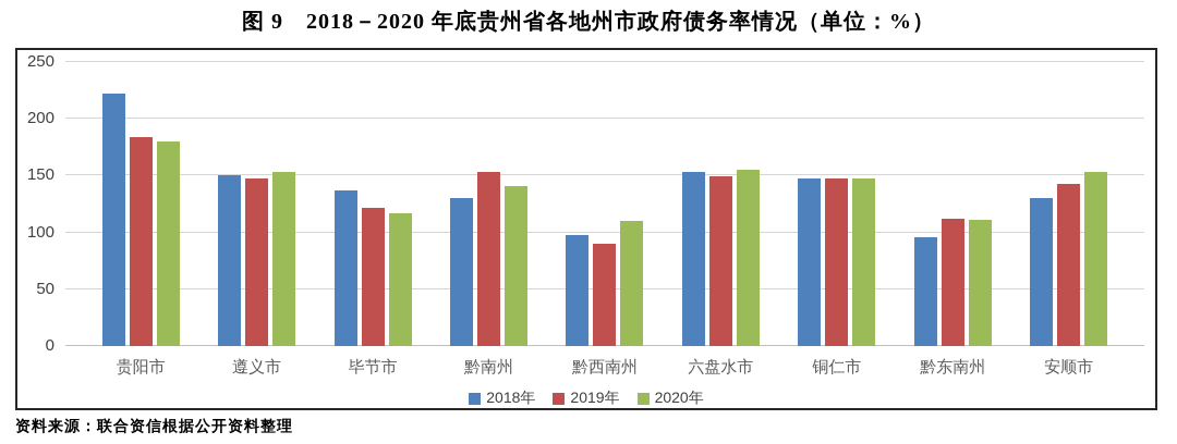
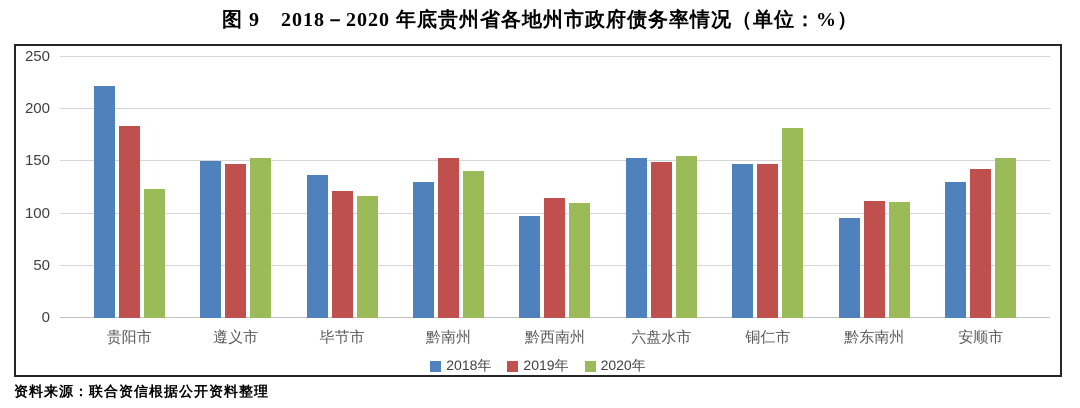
2020年/贵阳市: 180 -> 124
2019年/黔西南州: 90 -> 115
2020年/铜仁市: 148 -> 182
